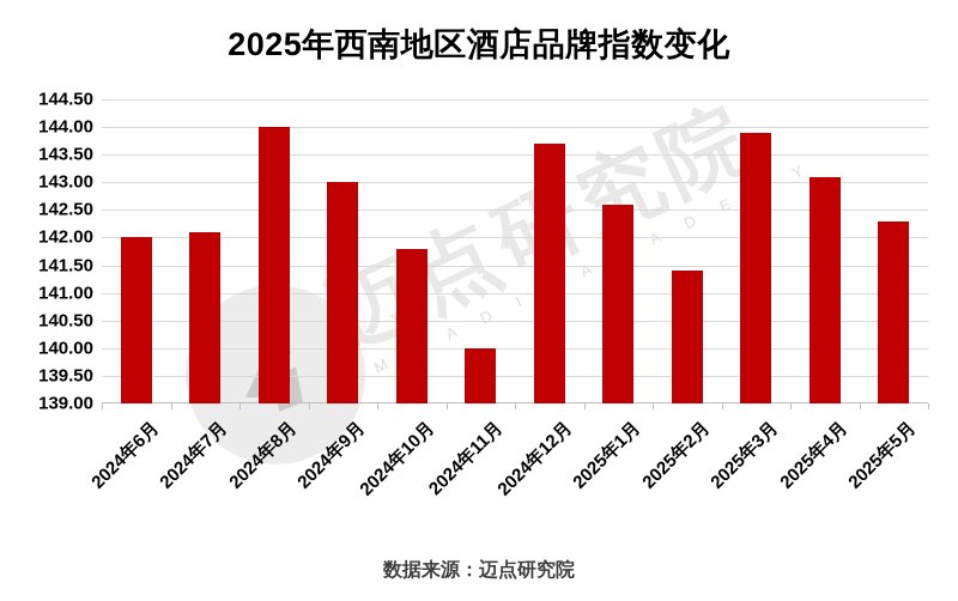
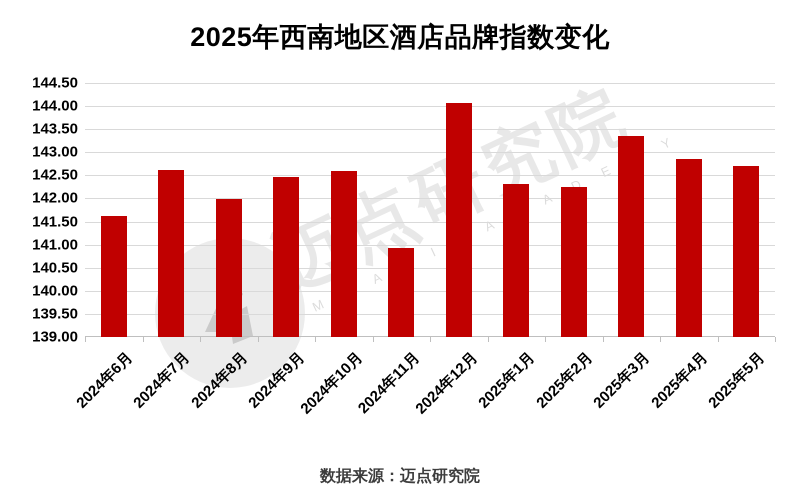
2024年6月: 142.0 -> 141.6
2024年7月: 142.1 -> 142.6
2024年8月: 144.0 -> 142.0
2024年9月: 143.0 -> 142.5
2024年10月: 141.8 -> 142.6
2024年11月: 140.0 -> 140.9
2024年12月: 143.7 -> 144.1
2025年1月: 142.6 -> 142.3
2025年2月: 141.4 -> 142.2
2025年3月: 143.9 -> 143.4
2025年4月: 143.1 -> 142.9
2025年5月: 142.3 -> 142.7
